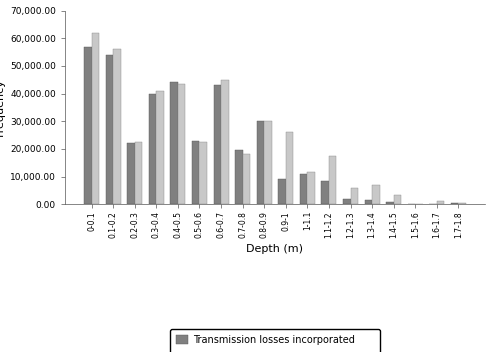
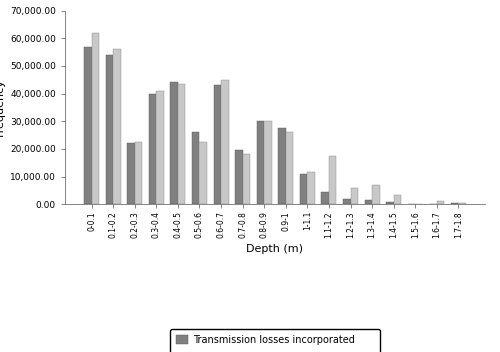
Transmission losses incorporated/0.5-0.6: 23,000 -> 26,000
Transmission losses incorporated/0.9-1: 9,000 -> 27,500
Transmission losses incorporated/1.1-1.2: 8,500 -> 4,500
